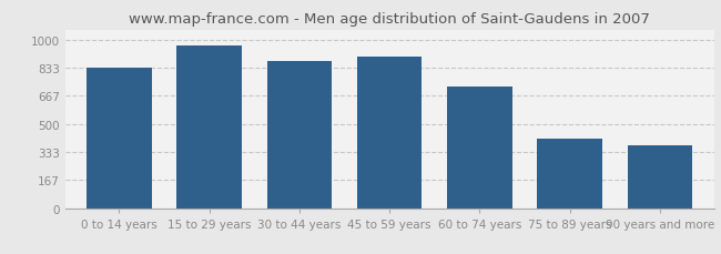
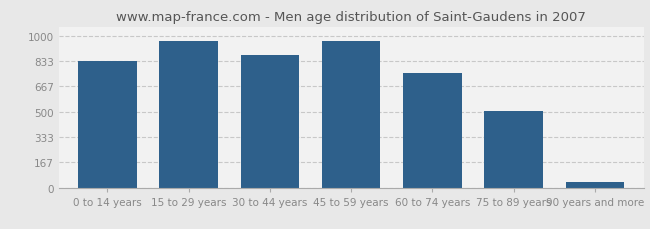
45 to 59 years: 900 -> 970
60 to 74 years: 720 -> 760
75 to 89 years: 410 -> 510
90 years and more: 370 -> 40
